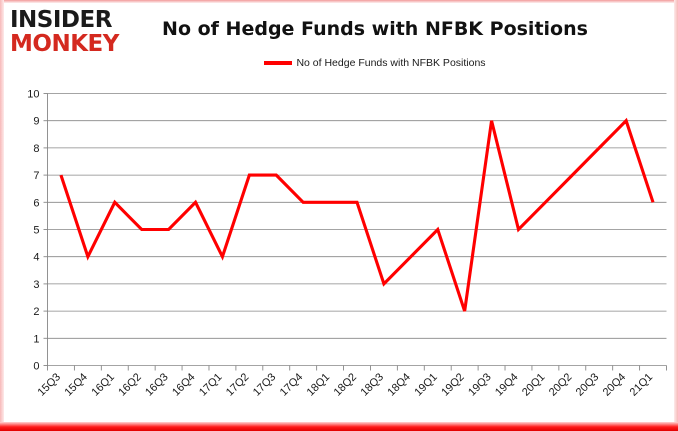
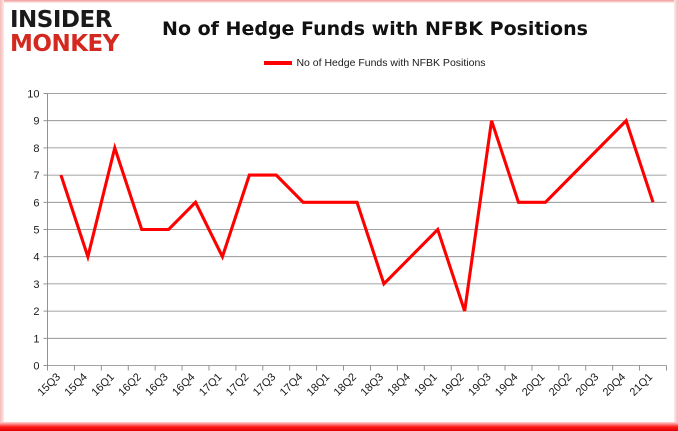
16Q1: 6 -> 8
19Q4: 5 -> 6
